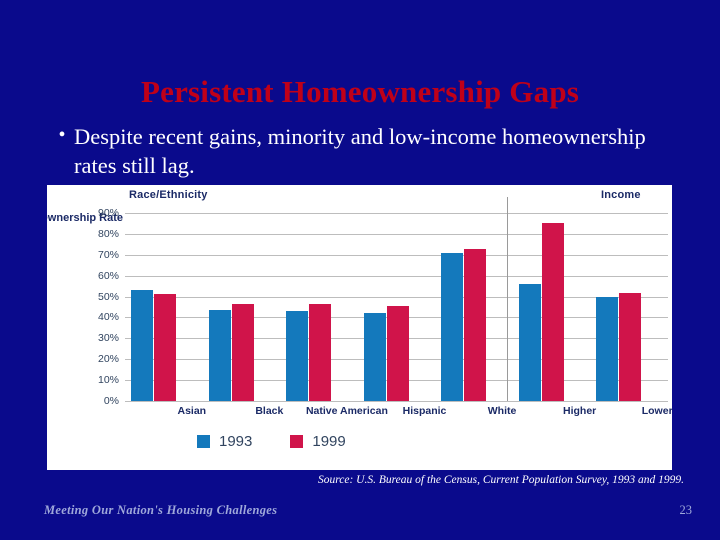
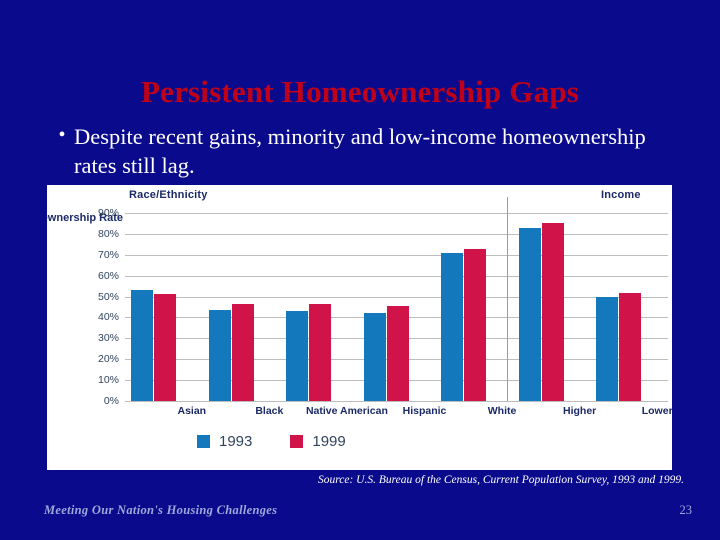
1993/Higher: 56% -> 83%
